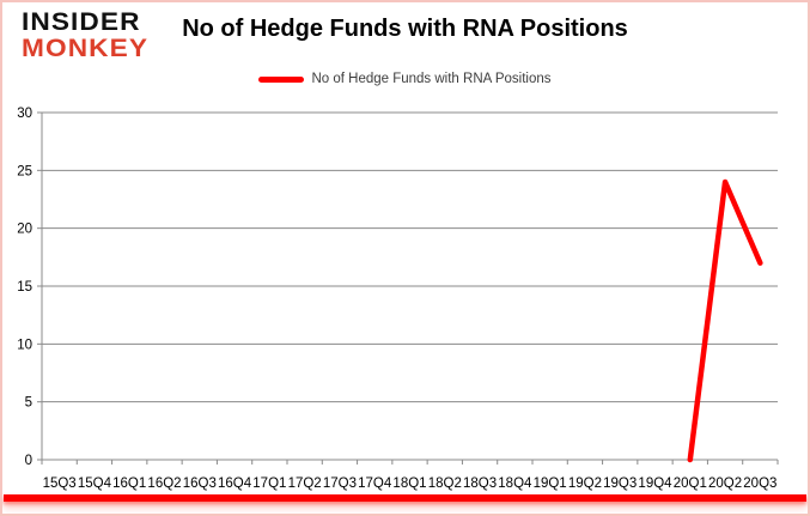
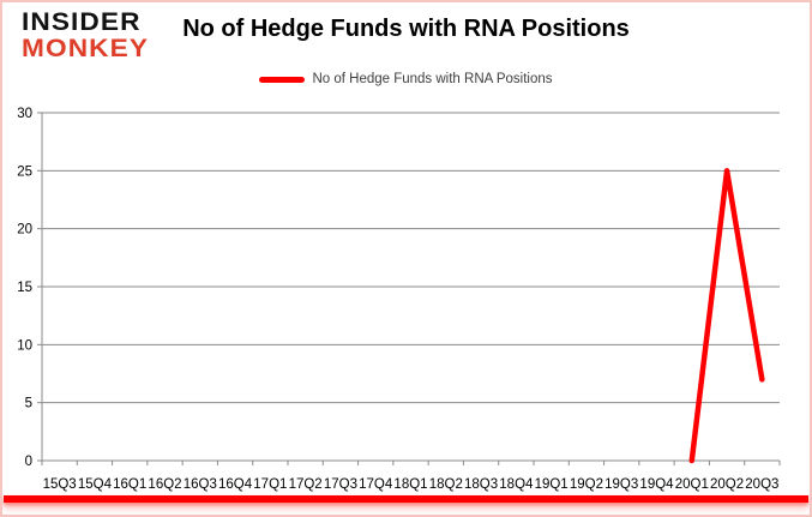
20Q2: 24 -> 25
20Q3: 17 -> 7
